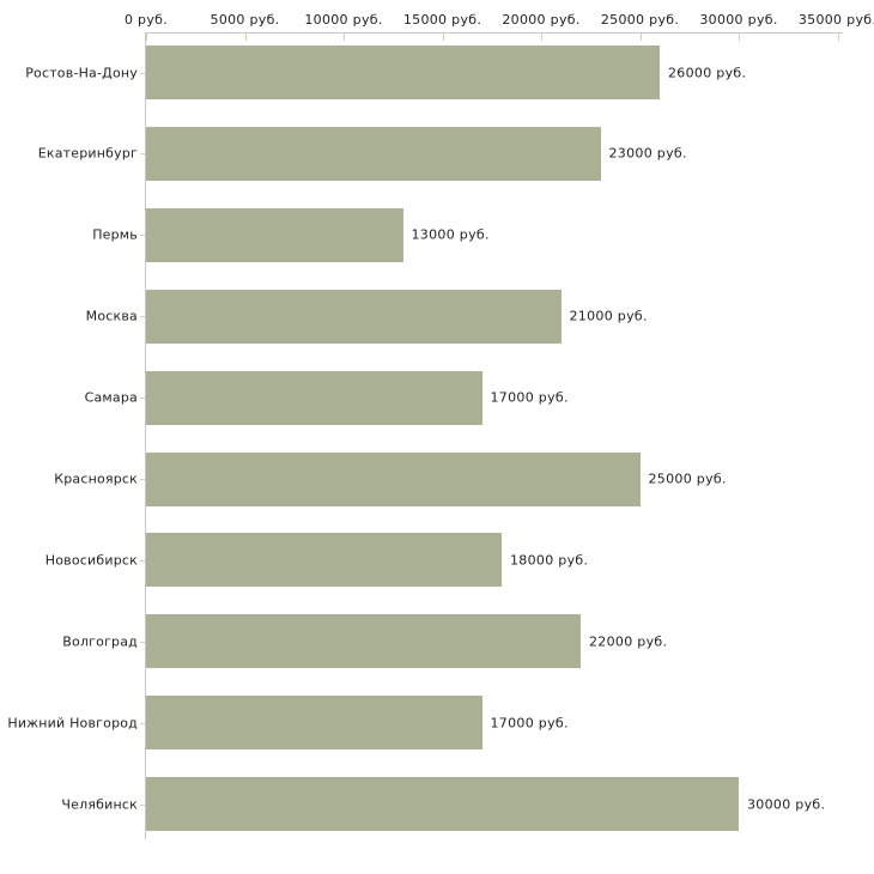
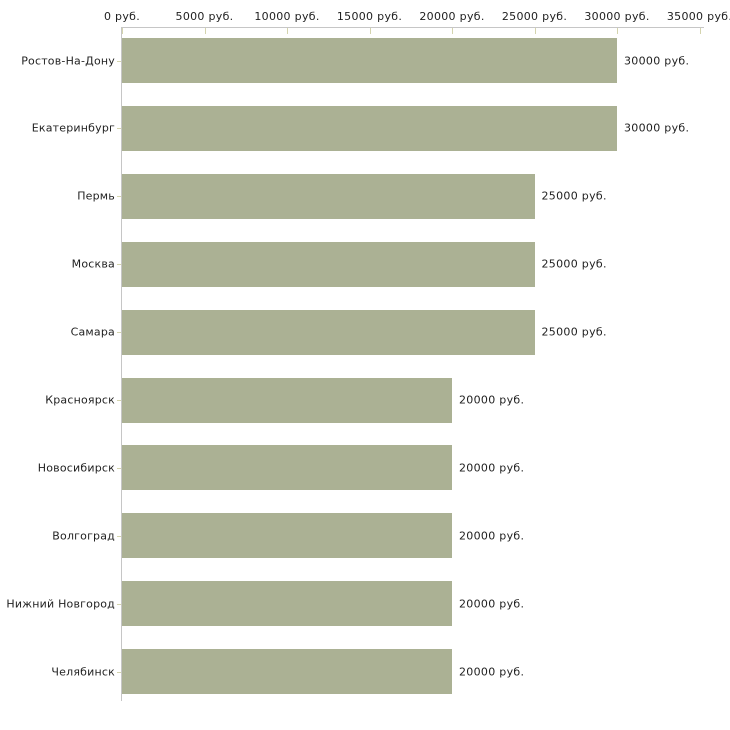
Ростов-На-Дону: 26000 -> 30000
Екатеринбург: 23000 -> 30000
Пермь: 13000 -> 25000
Москва: 21000 -> 25000
Самара: 17000 -> 25000
Красноярск: 25000 -> 20000
Новосибирск: 18000 -> 20000
Волгоград: 22000 -> 20000
Нижний Новгород: 17000 -> 20000
Челябинск: 30000 -> 20000
